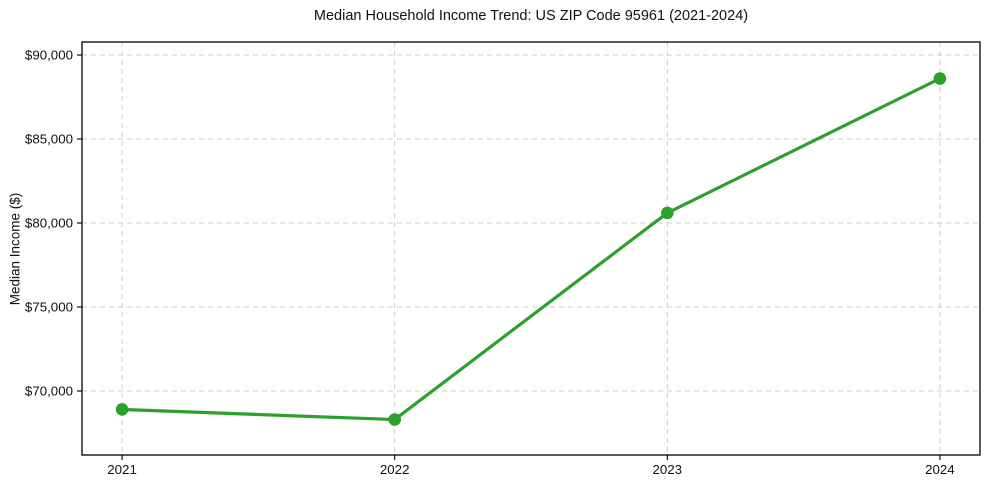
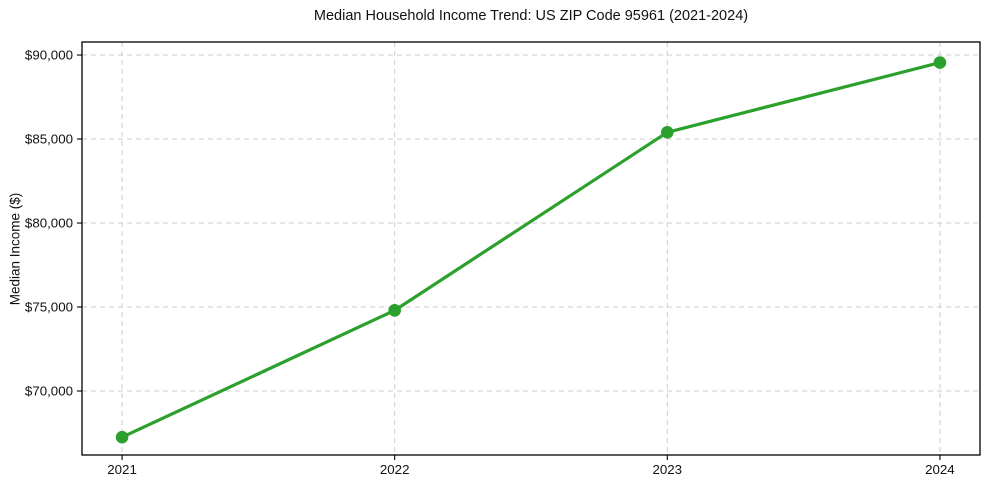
2021: $68900 -> $67200
2022: $68300 -> $74800
2023: $80600 -> $85400
2024: $88600 -> $89600
